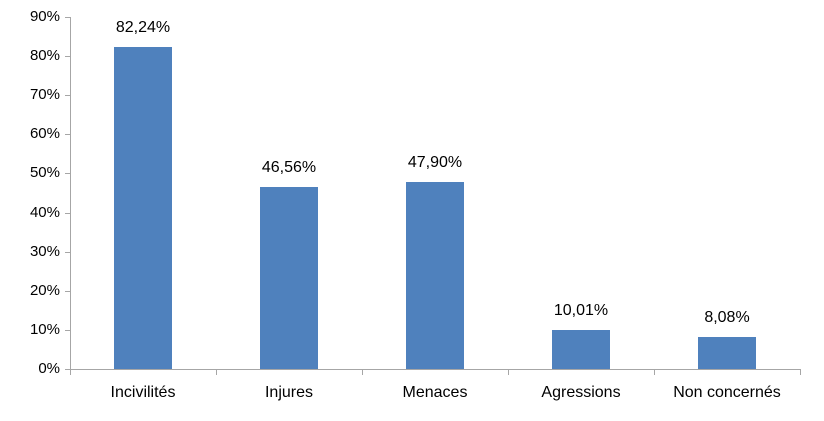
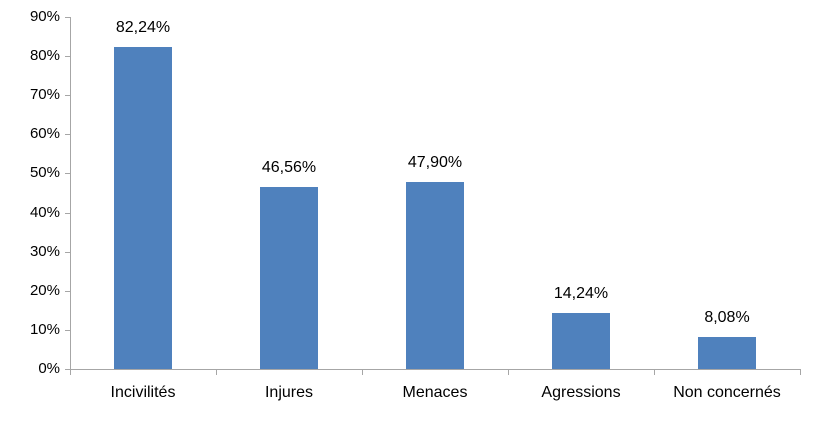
Agressions: 10,01% -> 14,24%
